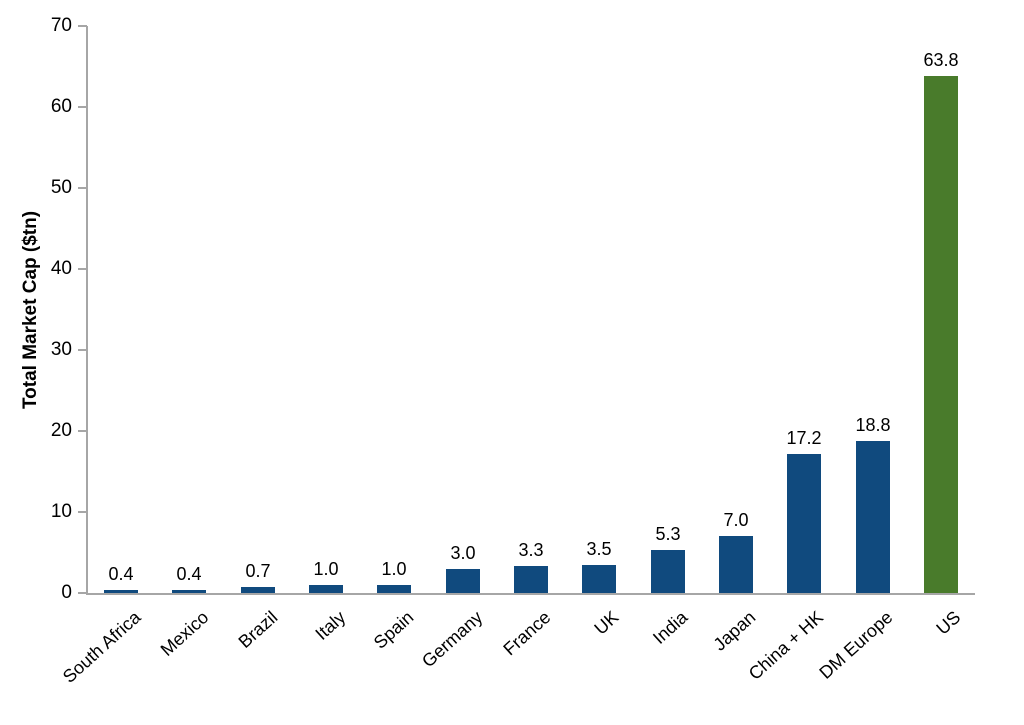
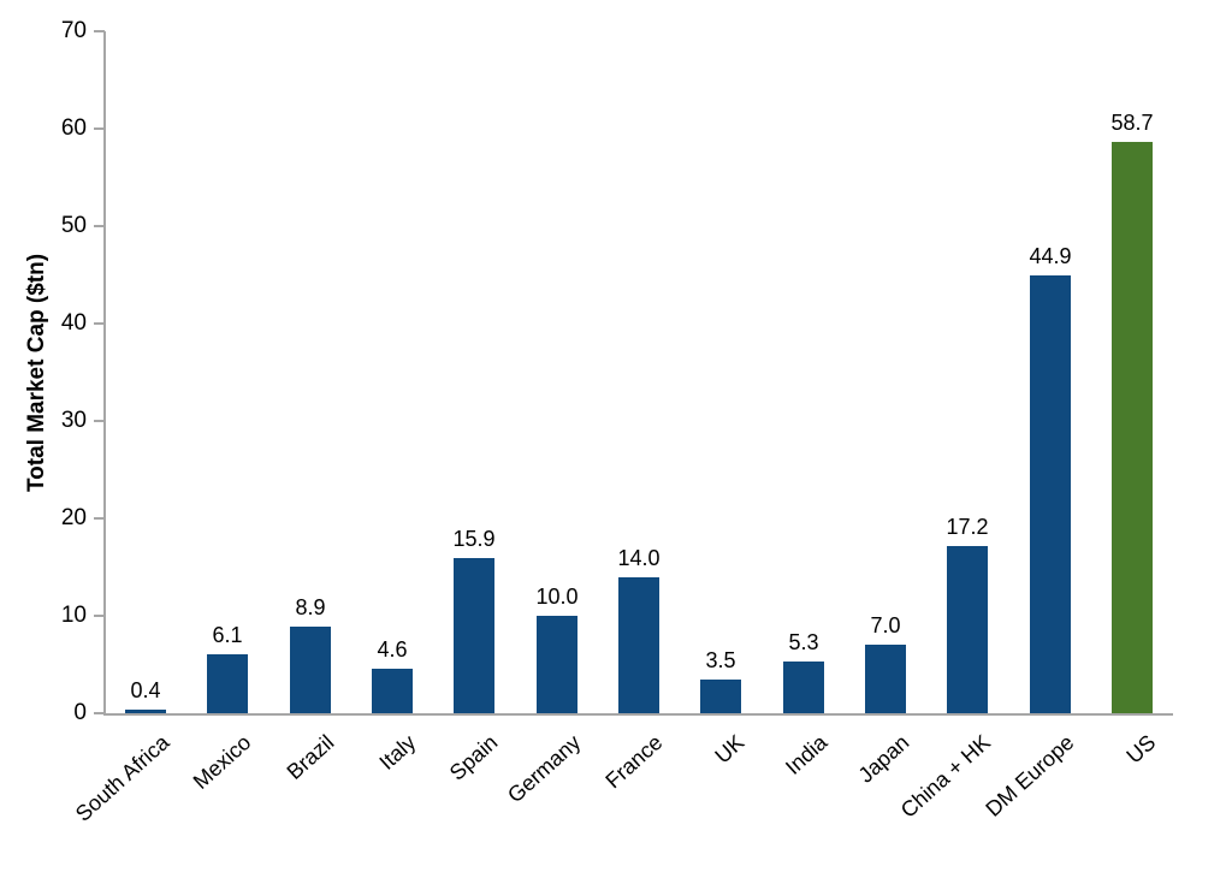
Mexico: 0.4 -> 6.1
Brazil: 0.7 -> 8.9
Italy: 1.0 -> 4.6
Spain: 1.0 -> 15.9
Germany: 3.0 -> 10.0
France: 3.3 -> 14.0
DM Europe: 18.8 -> 44.9
US: 63.8 -> 58.7
